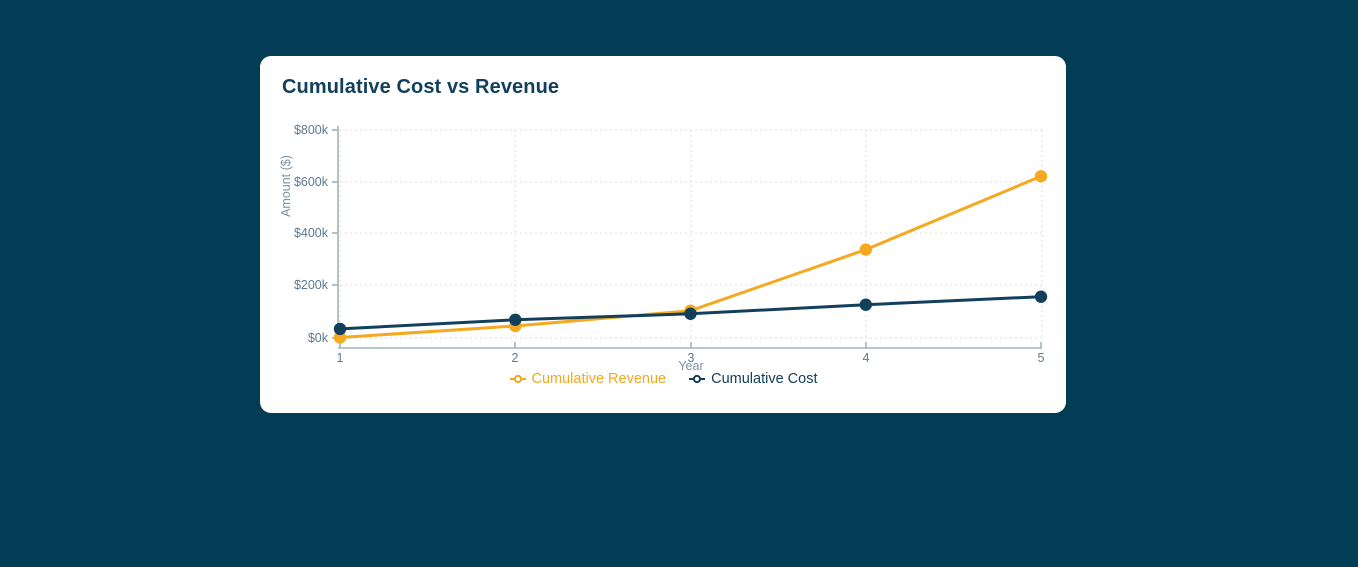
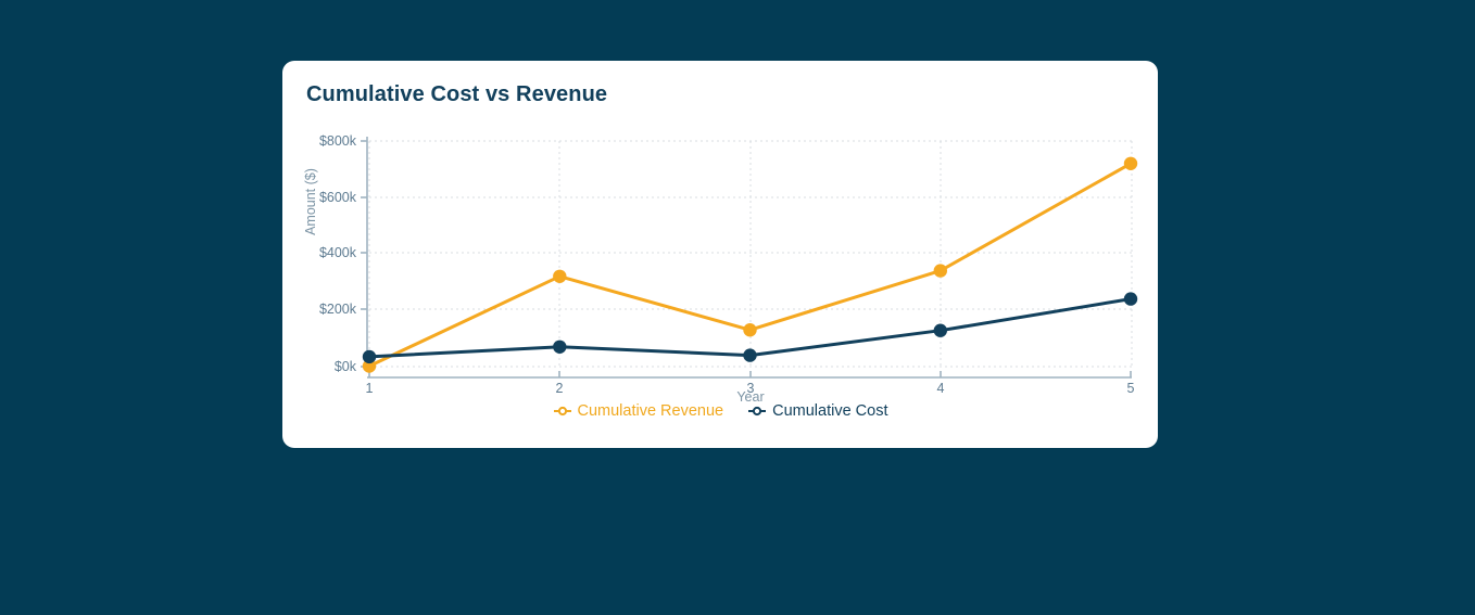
Cumulative Revenue/2: $50k -> $320k
Cumulative Revenue/3: $100k -> $130k
Cumulative Cost/3: $90k -> $40k
Cumulative Revenue/5: $620k -> $720k
Cumulative Cost/5: $160k -> $240k
